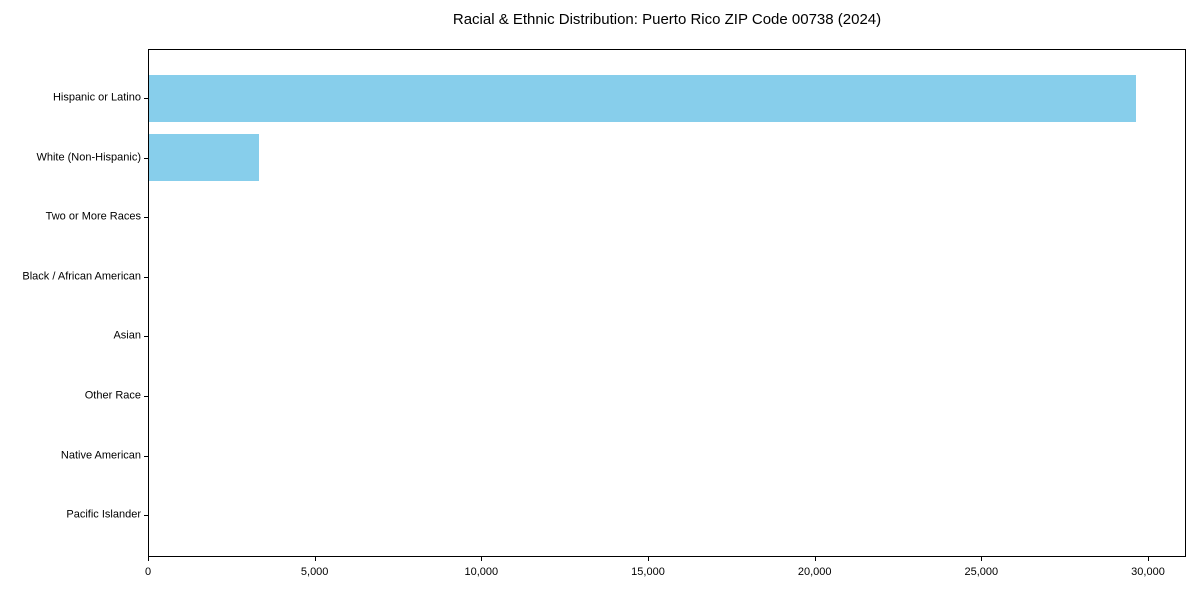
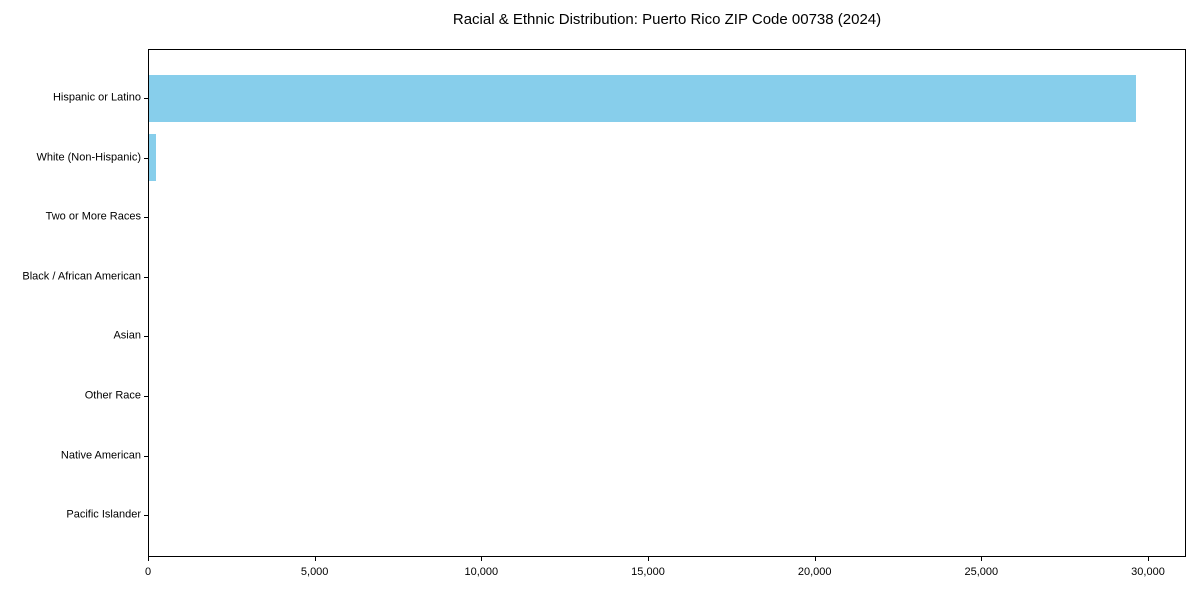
White (Non-Hispanic): 3300 -> 200
